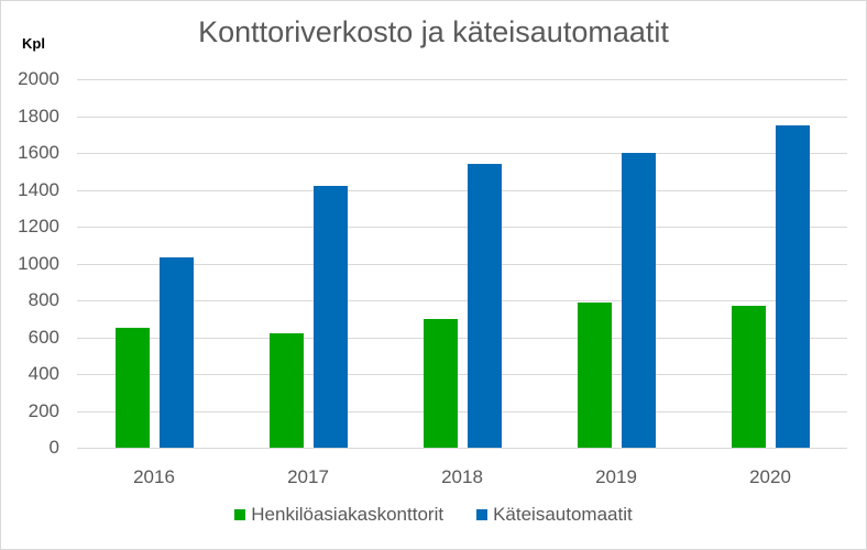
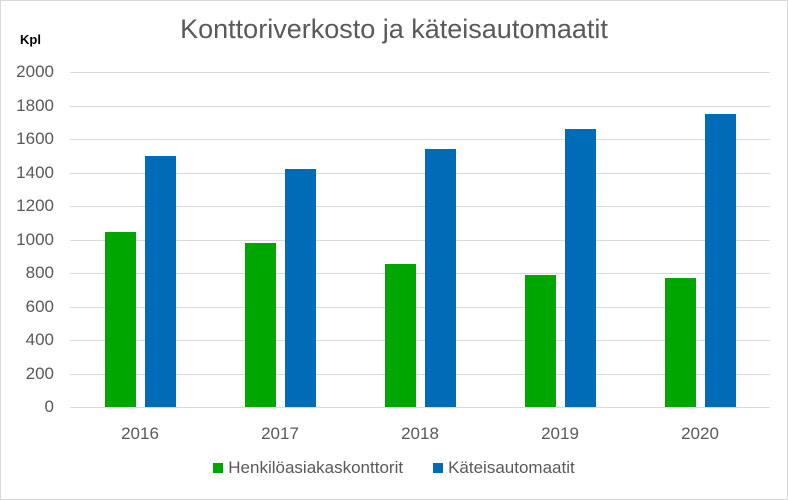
Henkilöasiakaskonttorit/2016: 650 -> 1040
Käteisautomaatit/2016: 1030 -> 1500
Henkilöasiakaskonttorit/2017: 620 -> 980
Henkilöasiakaskonttorit/2018: 700 -> 860
Käteisautomaatit/2019: 1600 -> 1660
